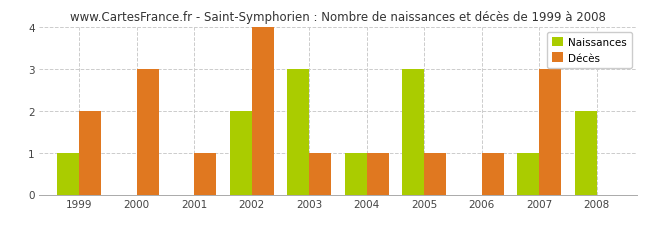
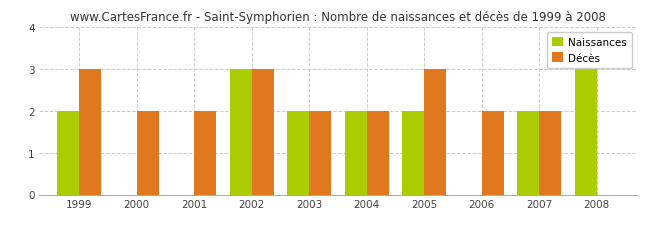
Naissances/1999: 1 -> 2
Décès/1999: 2 -> 3
Décès/2000: 3 -> 2
Décès/2001: 1 -> 2
Naissances/2002: 2 -> 3
Décès/2002: 4 -> 3
Naissances/2003: 3 -> 2
Décès/2003: 1 -> 2
Naissances/2004: 1 -> 2
Décès/2004: 1 -> 2
Naissances/2005: 3 -> 2
Décès/2005: 1 -> 3
Décès/2006: 1 -> 2
Naissances/2007: 1 -> 2
Décès/2007: 3 -> 2
Naissances/2008: 2 -> 3
